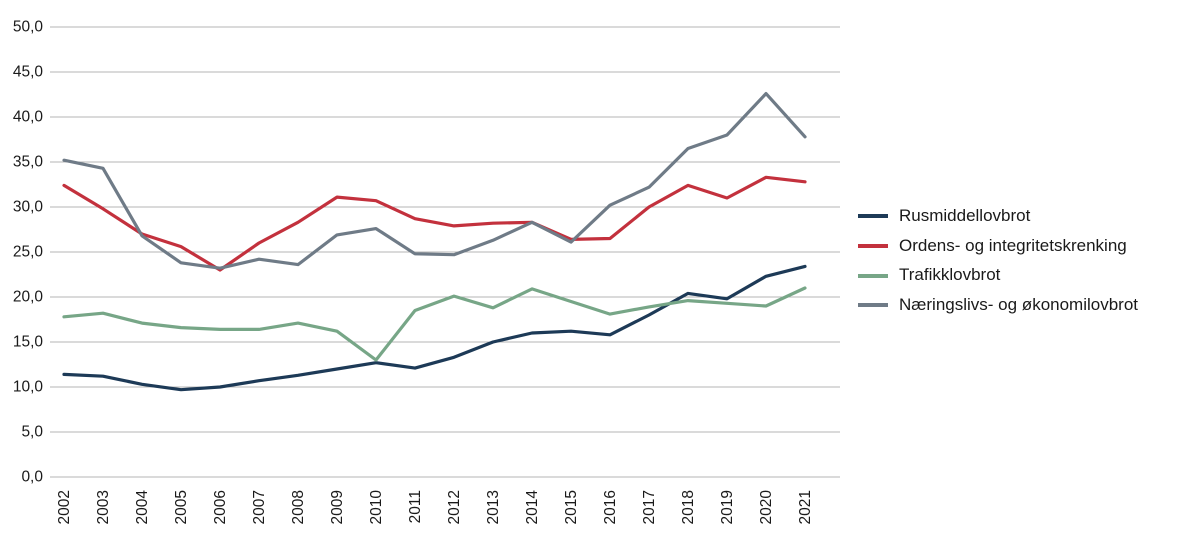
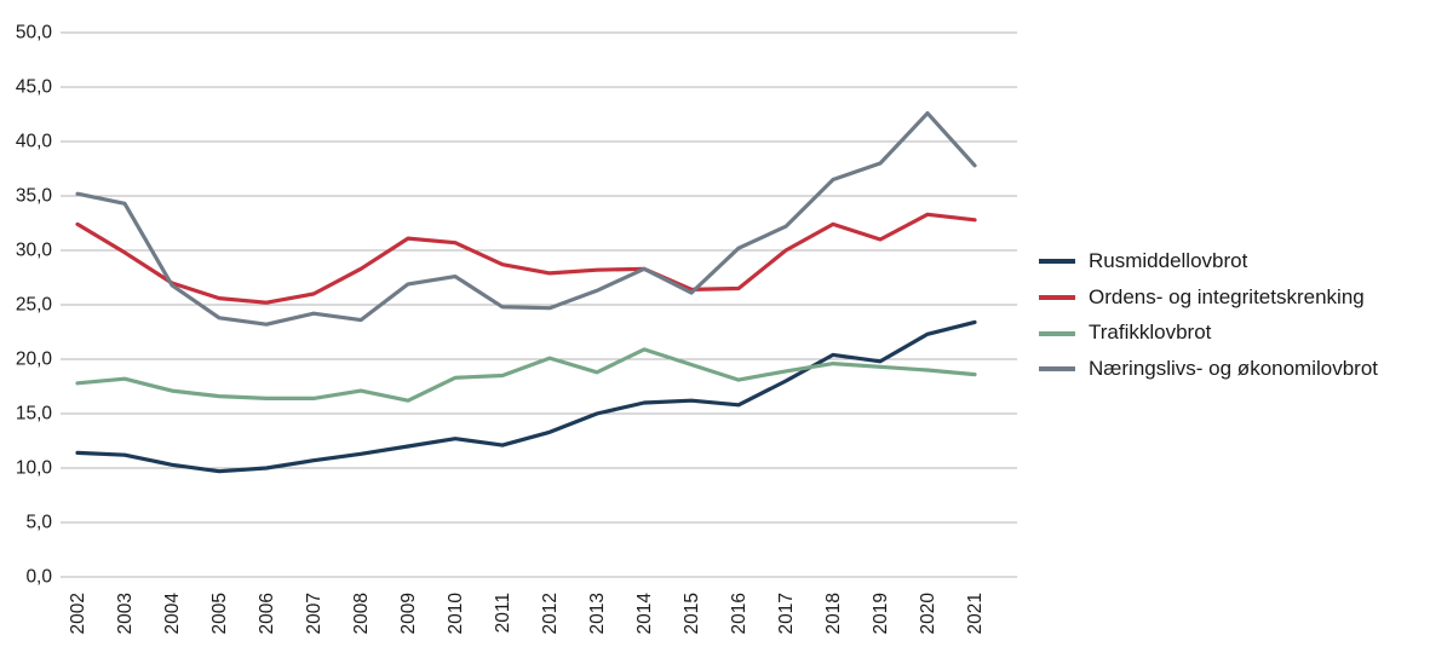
Ordens- og integritetskrenking/2006: 23 -> 25
Trafikklovbrot/2010: 13 -> 18
Trafikklovbrot/2021: 21 -> 19
